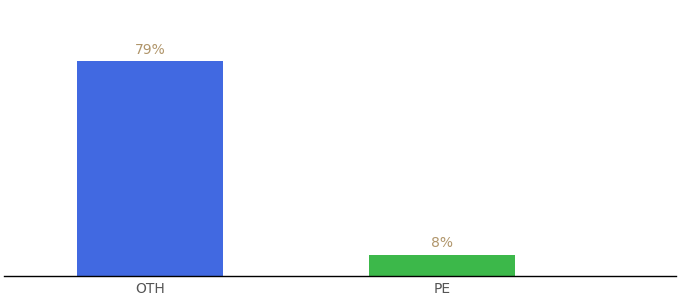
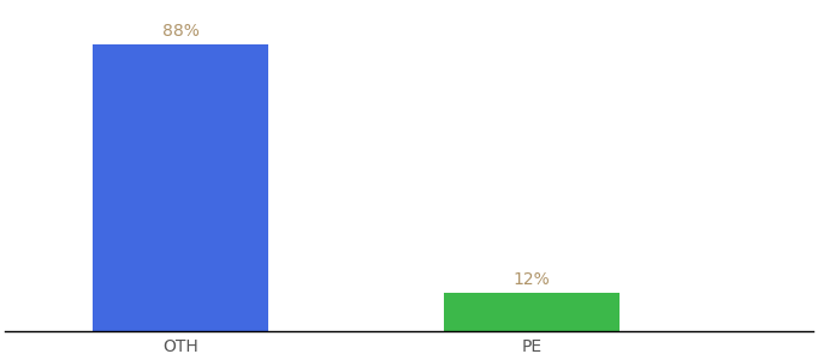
OTH: 79% -> 88%
PE: 8% -> 12%
